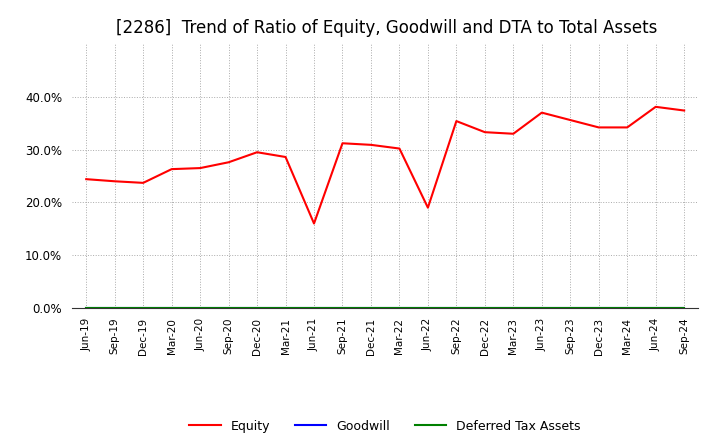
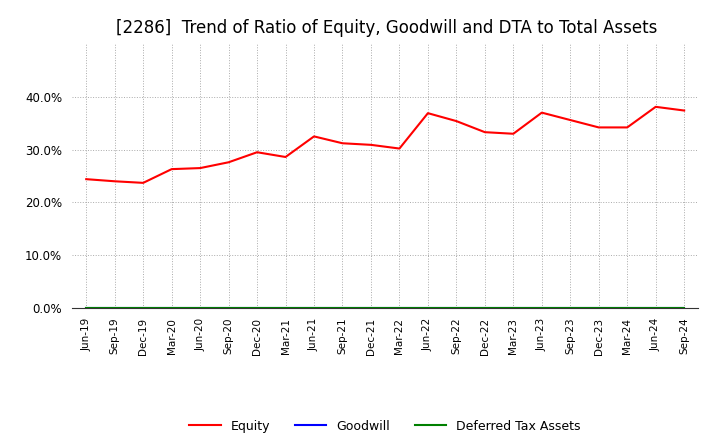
Equity/Jun-21: 16.0% -> 32.5%
Equity/Jun-22: 19.0% -> 36.9%
